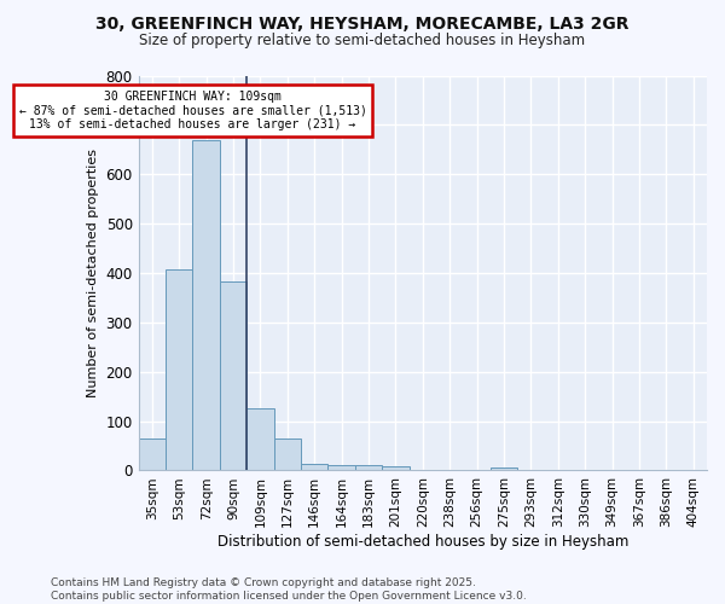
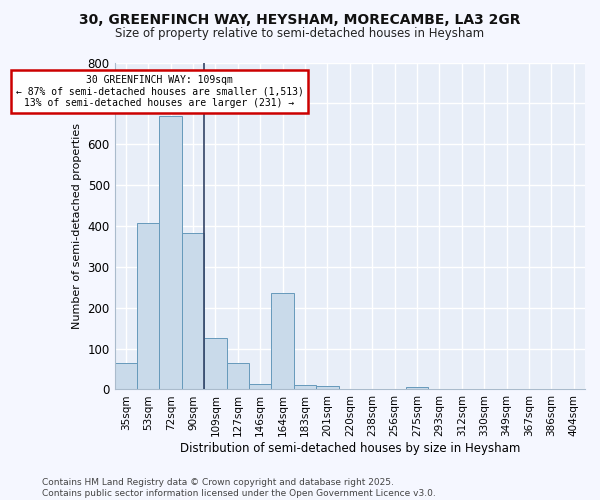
164sqm: 10 -> 235
